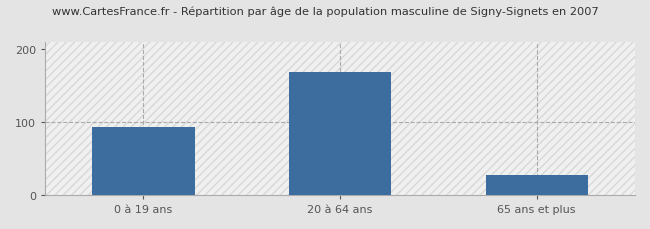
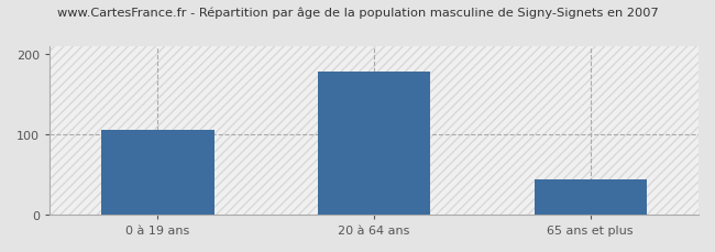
0 à 19 ans: 93 -> 106
20 à 64 ans: 168 -> 178
65 ans et plus: 27 -> 44
